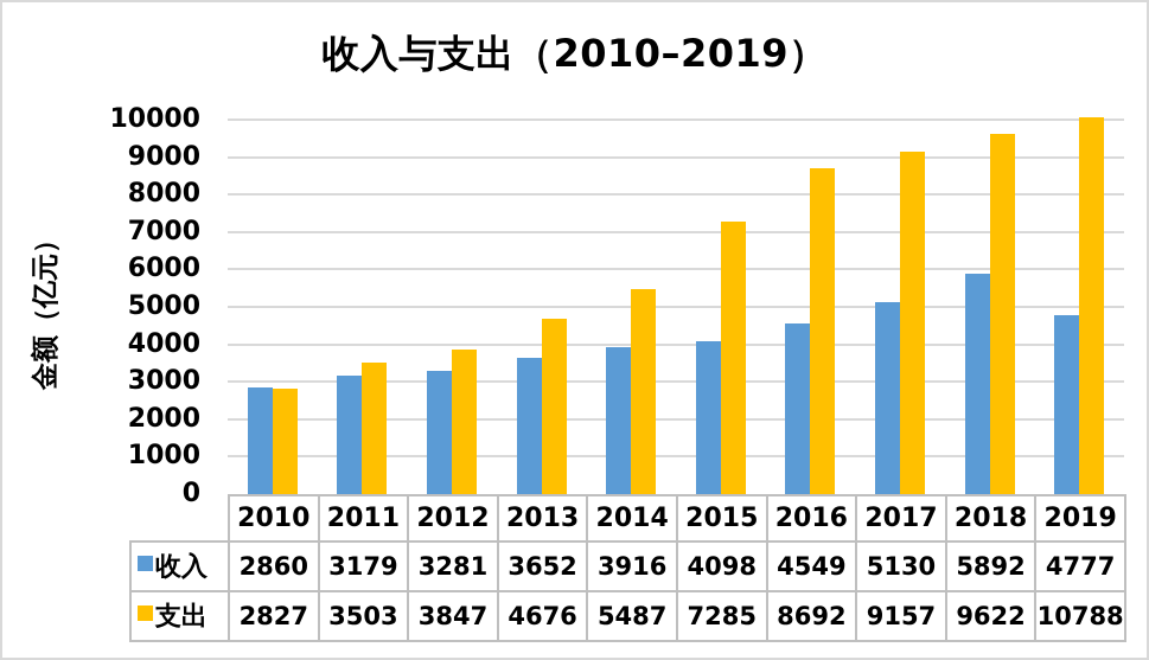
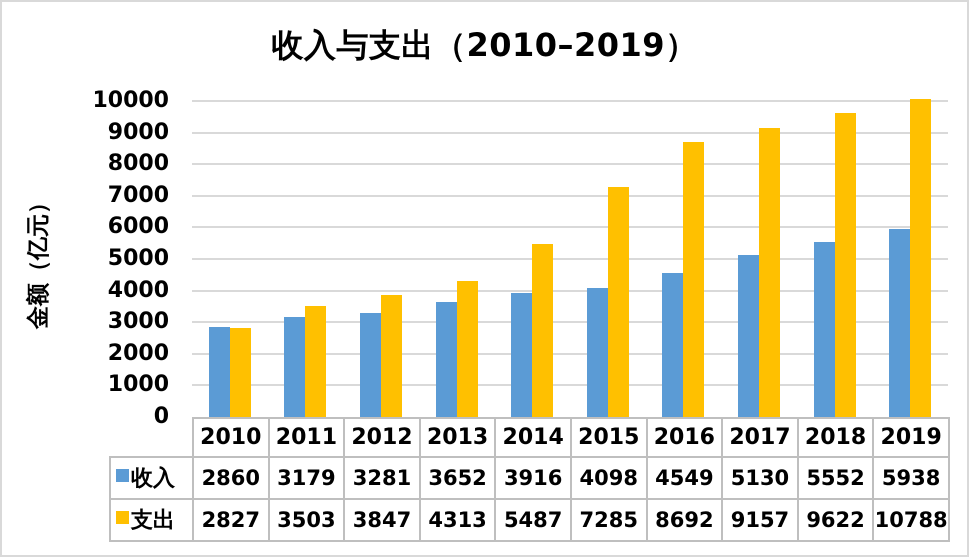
支出/2013: 4676 -> 4313
收入/2018: 5892 -> 5552
收入/2019: 4777 -> 5938
